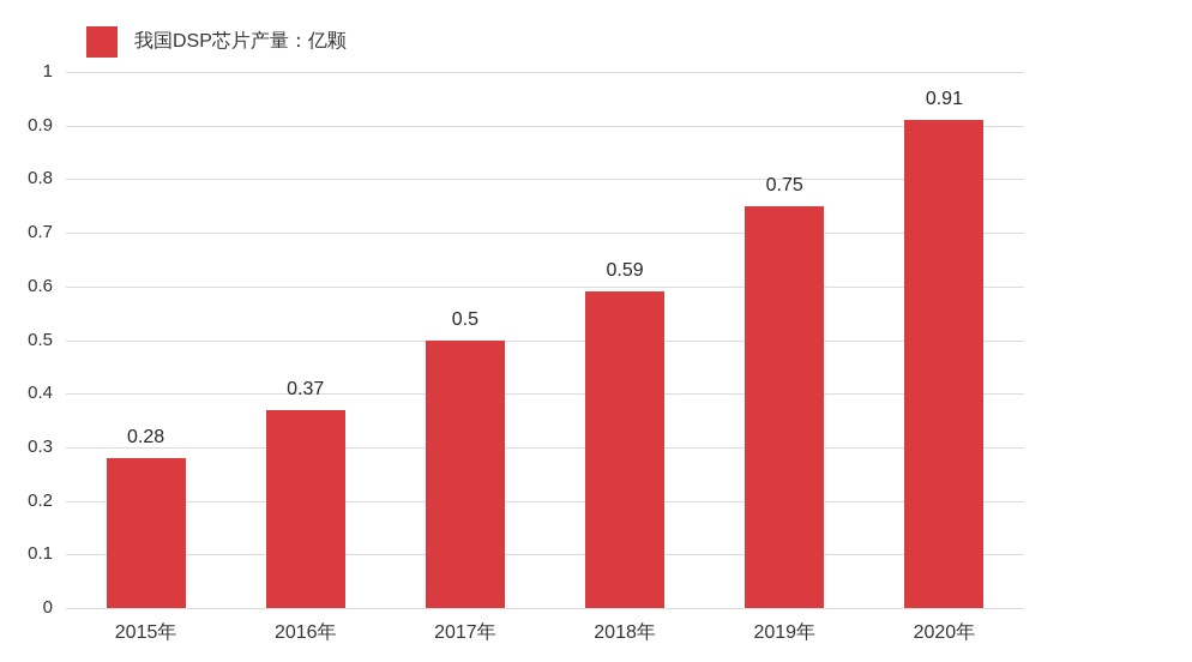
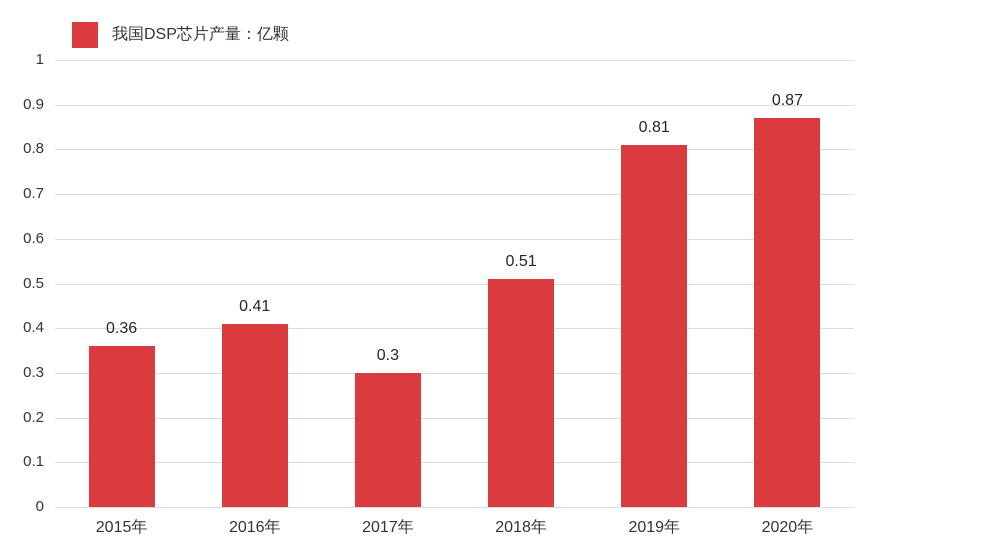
2015年: 0.28 -> 0.36
2016年: 0.37 -> 0.41
2017年: 0.5 -> 0.3
2018年: 0.59 -> 0.51
2019年: 0.75 -> 0.81
2020年: 0.91 -> 0.87
